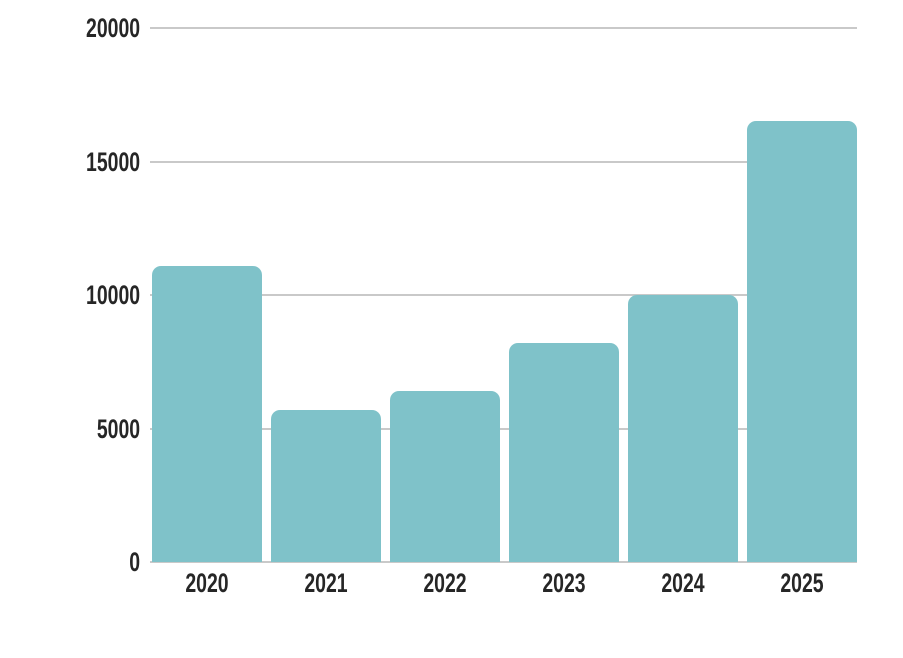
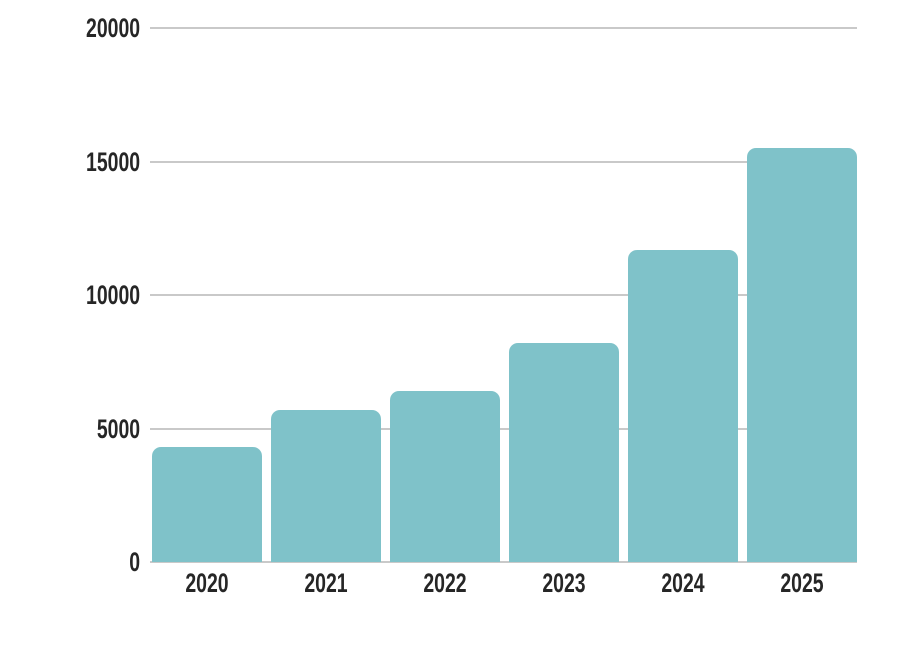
2020: 11100 -> 4300
2024: 10000 -> 11700
2025: 16500 -> 15500
